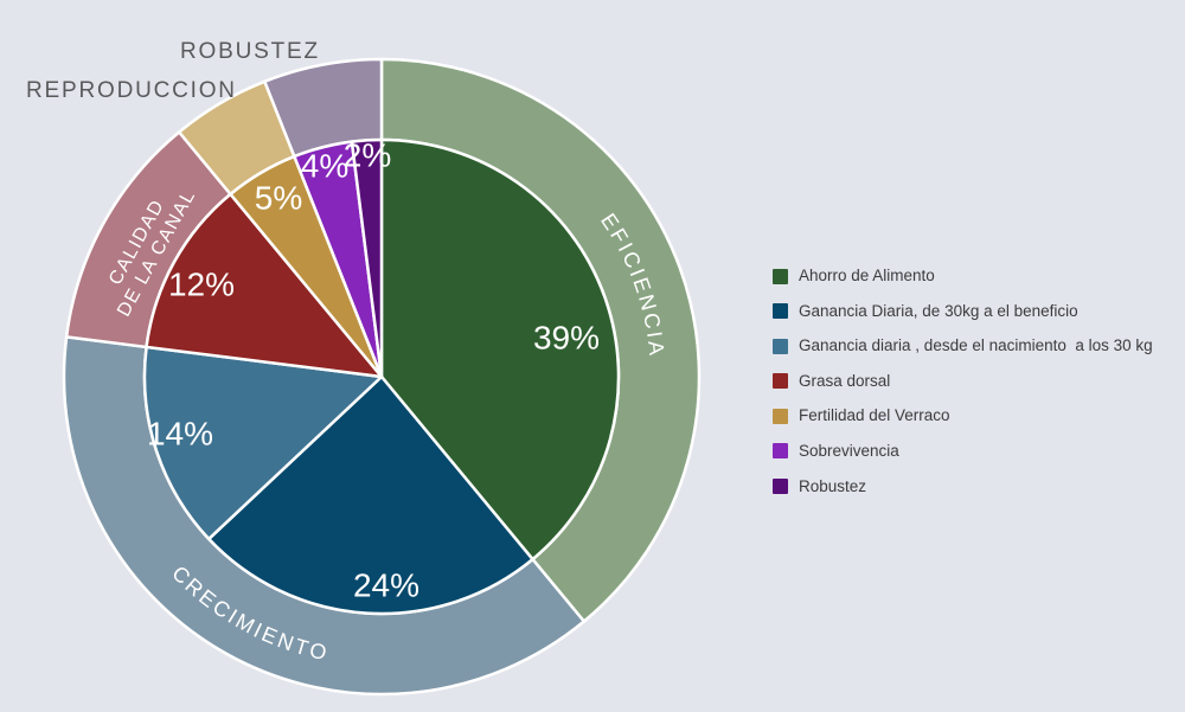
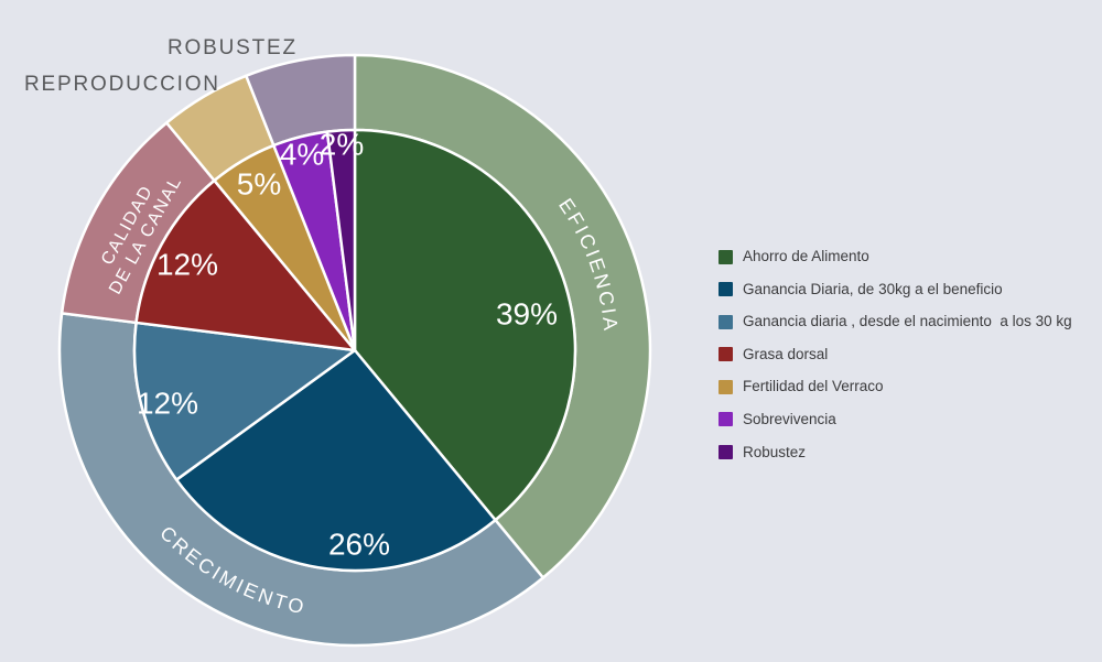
Ganancia Diaria, de 30kg a el beneficio: 24% -> 26%
Ganancia diaria , desde el nacimiento a los 30 kg: 14% -> 12%
